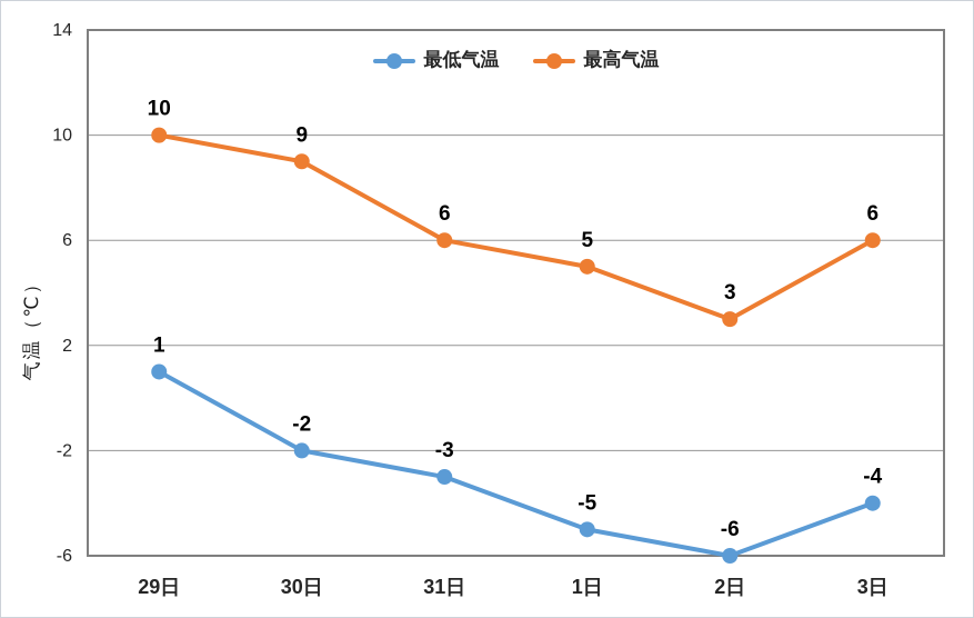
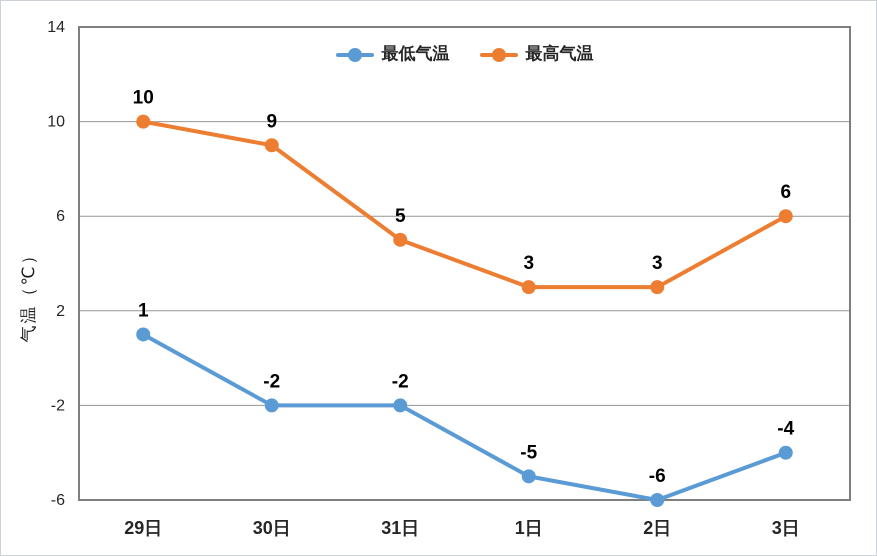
最低气温/31日: -3 -> -2
最高气温/31日: 6 -> 5
最高气温/1日: 5 -> 3
